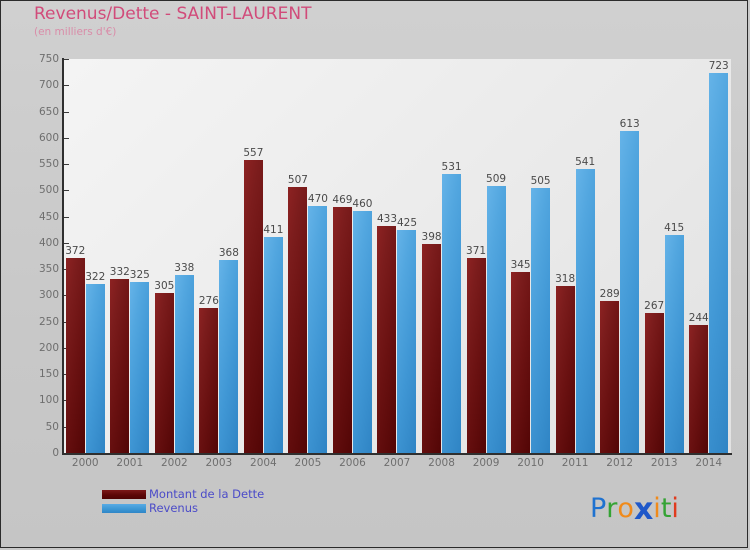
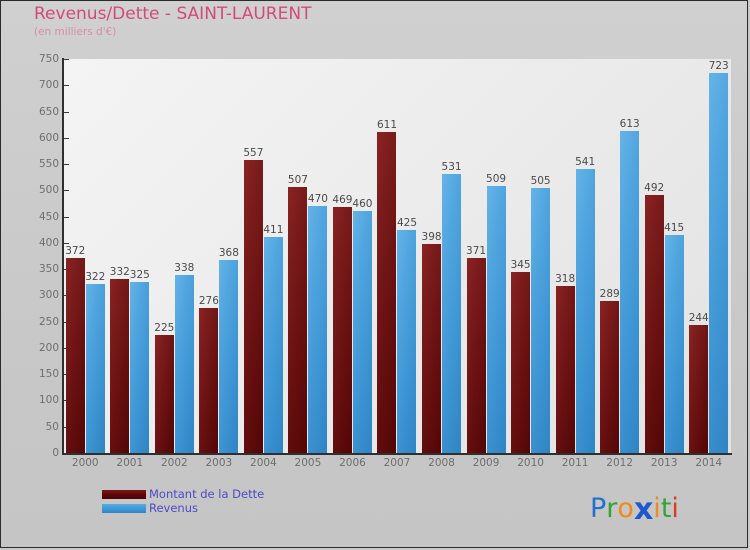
Montant de la Dette/2002: 305 -> 225
Montant de la Dette/2007: 433 -> 611
Montant de la Dette/2013: 267 -> 492
